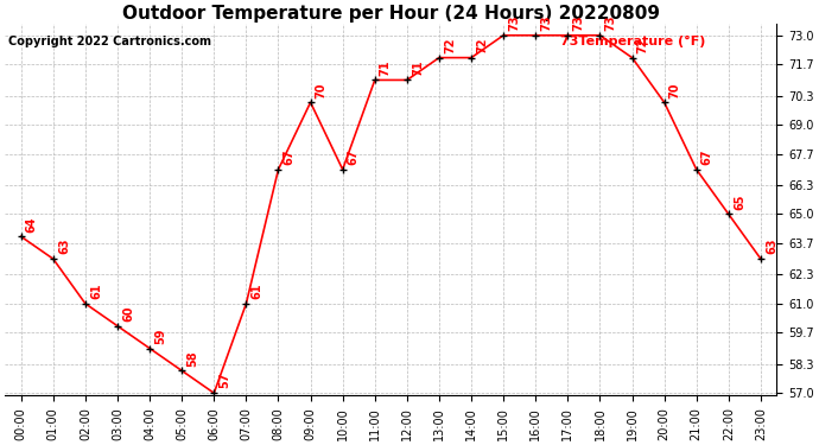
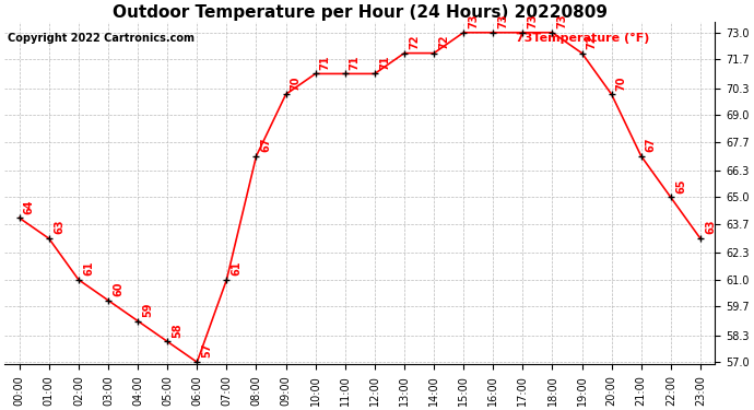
10:00: 67 -> 71
